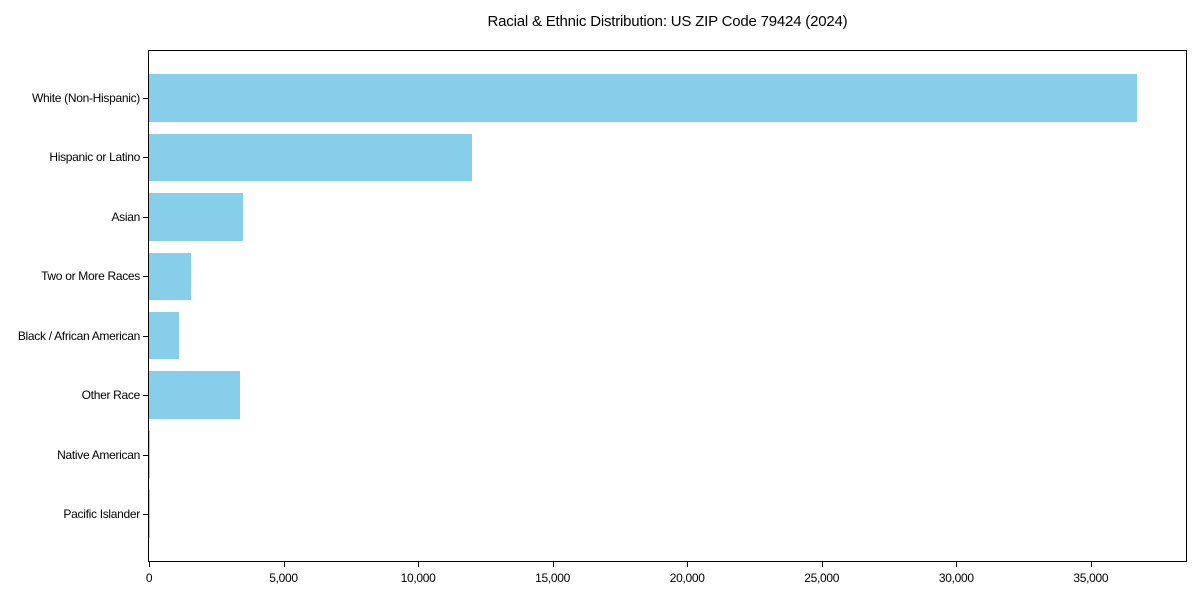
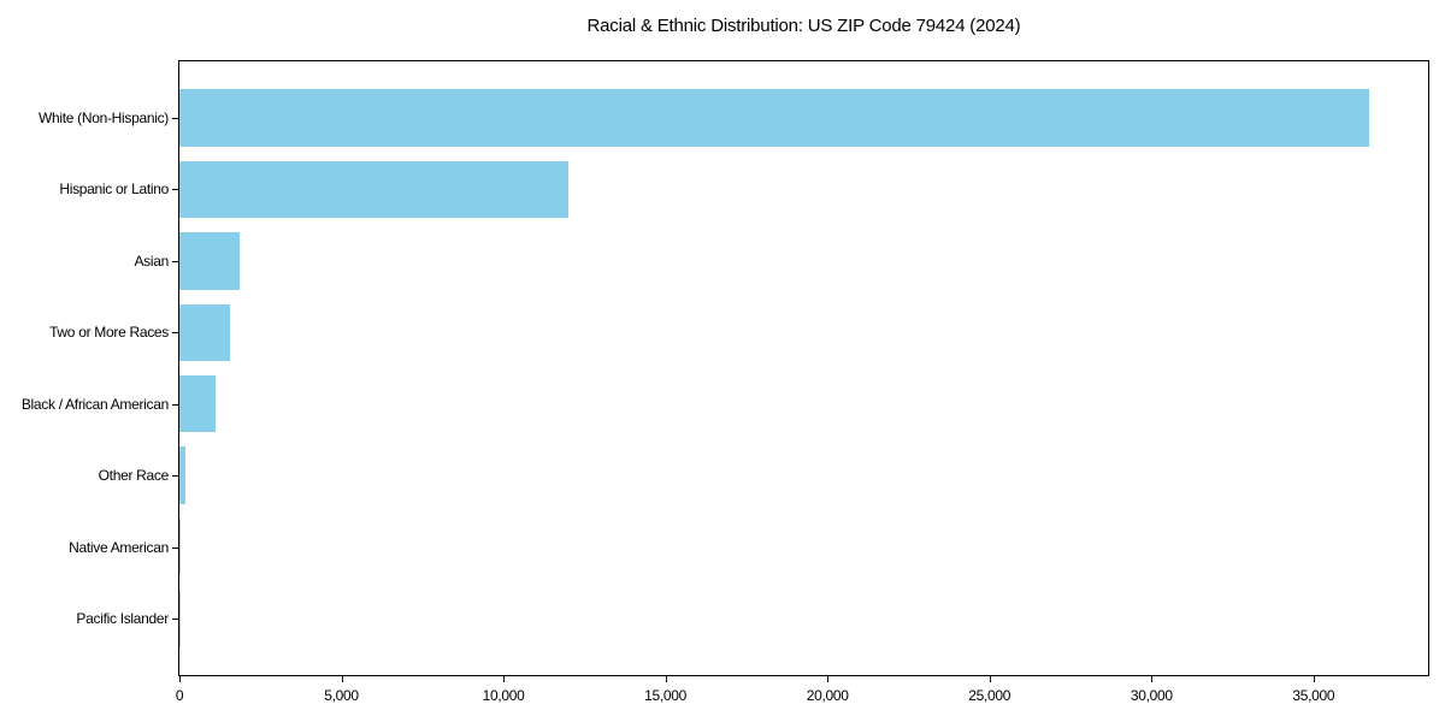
Asian: 3500 -> 1900
Other Race: 3400 -> 200
